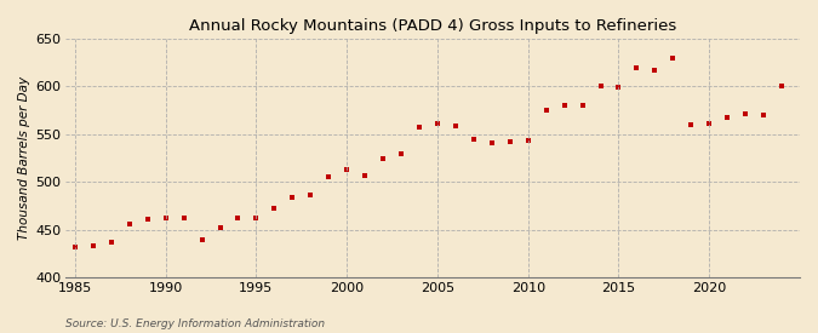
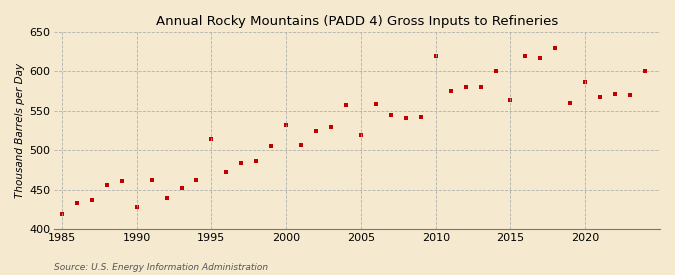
1985: 432 -> 420
1990: 462 -> 428
1995: 462 -> 514
2000: 513 -> 532
2005: 561 -> 520
2010: 543 -> 620
2015: 599 -> 564
2020: 561 -> 586
